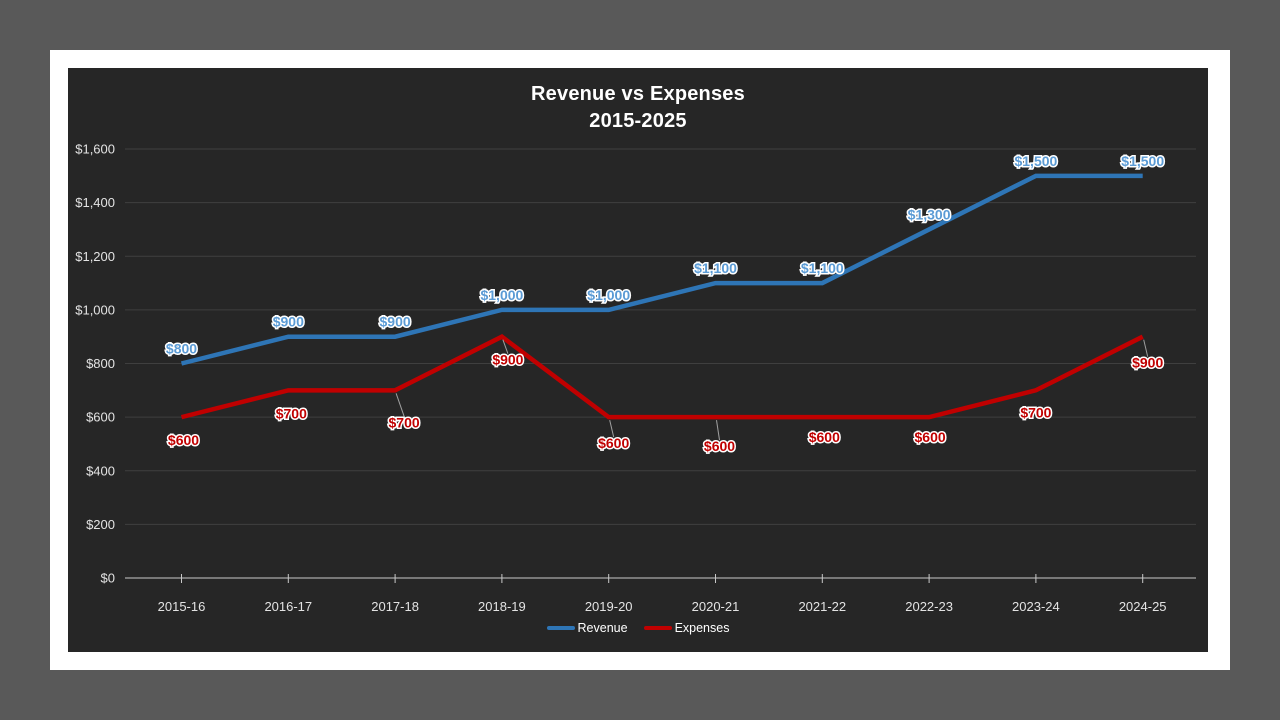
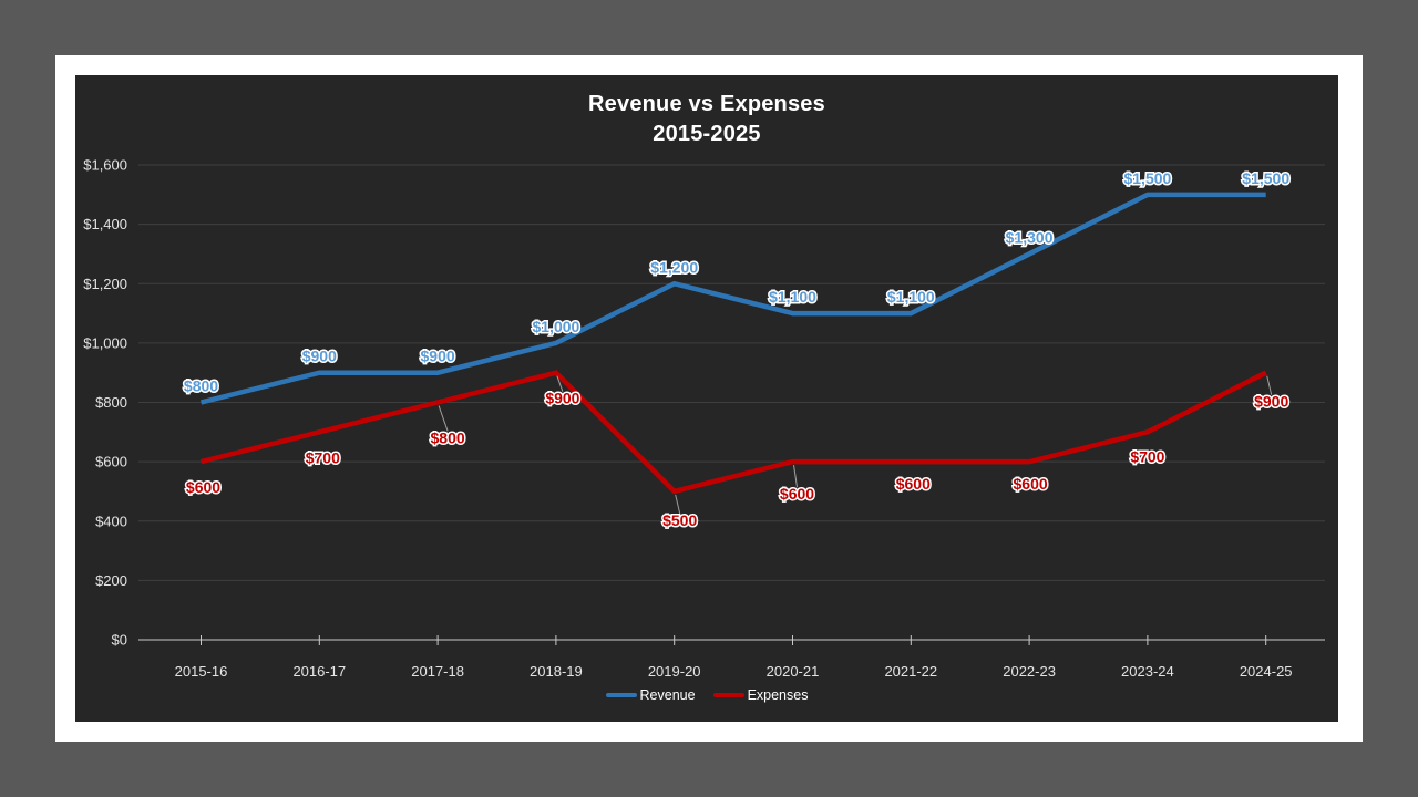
Expenses/2017-18: $700 -> $800
Revenue/2019-20: $1,000 -> $1,200
Expenses/2019-20: $600 -> $500
